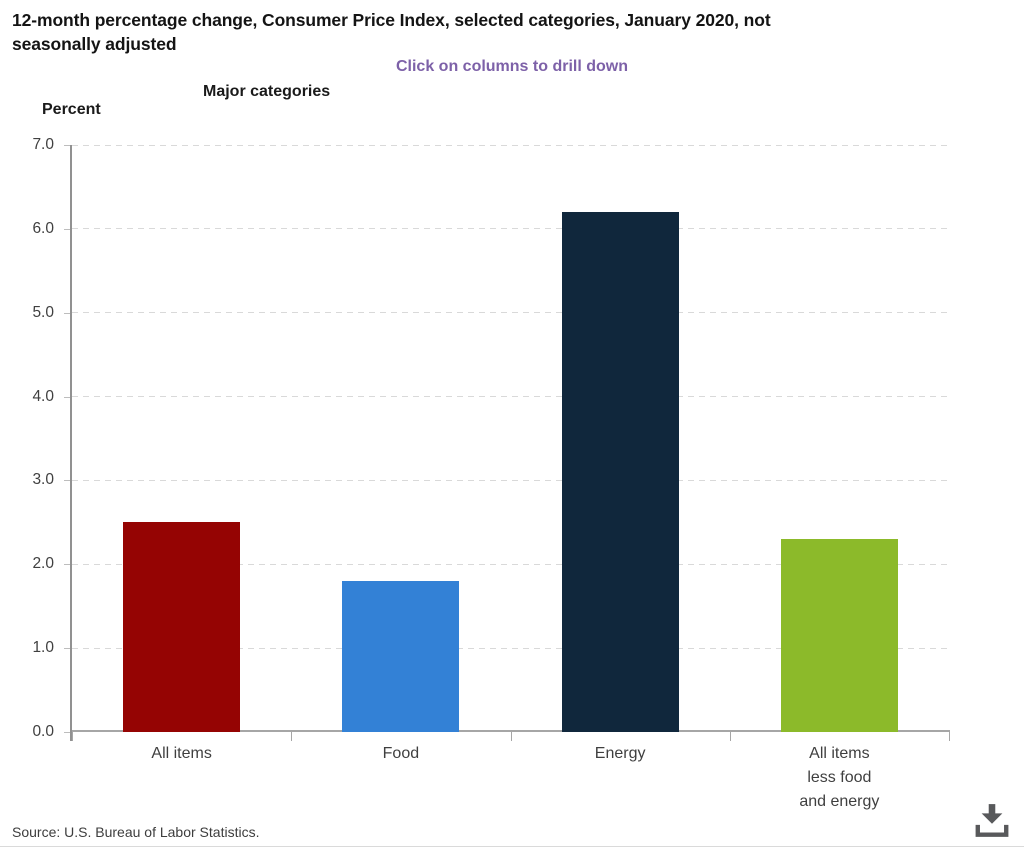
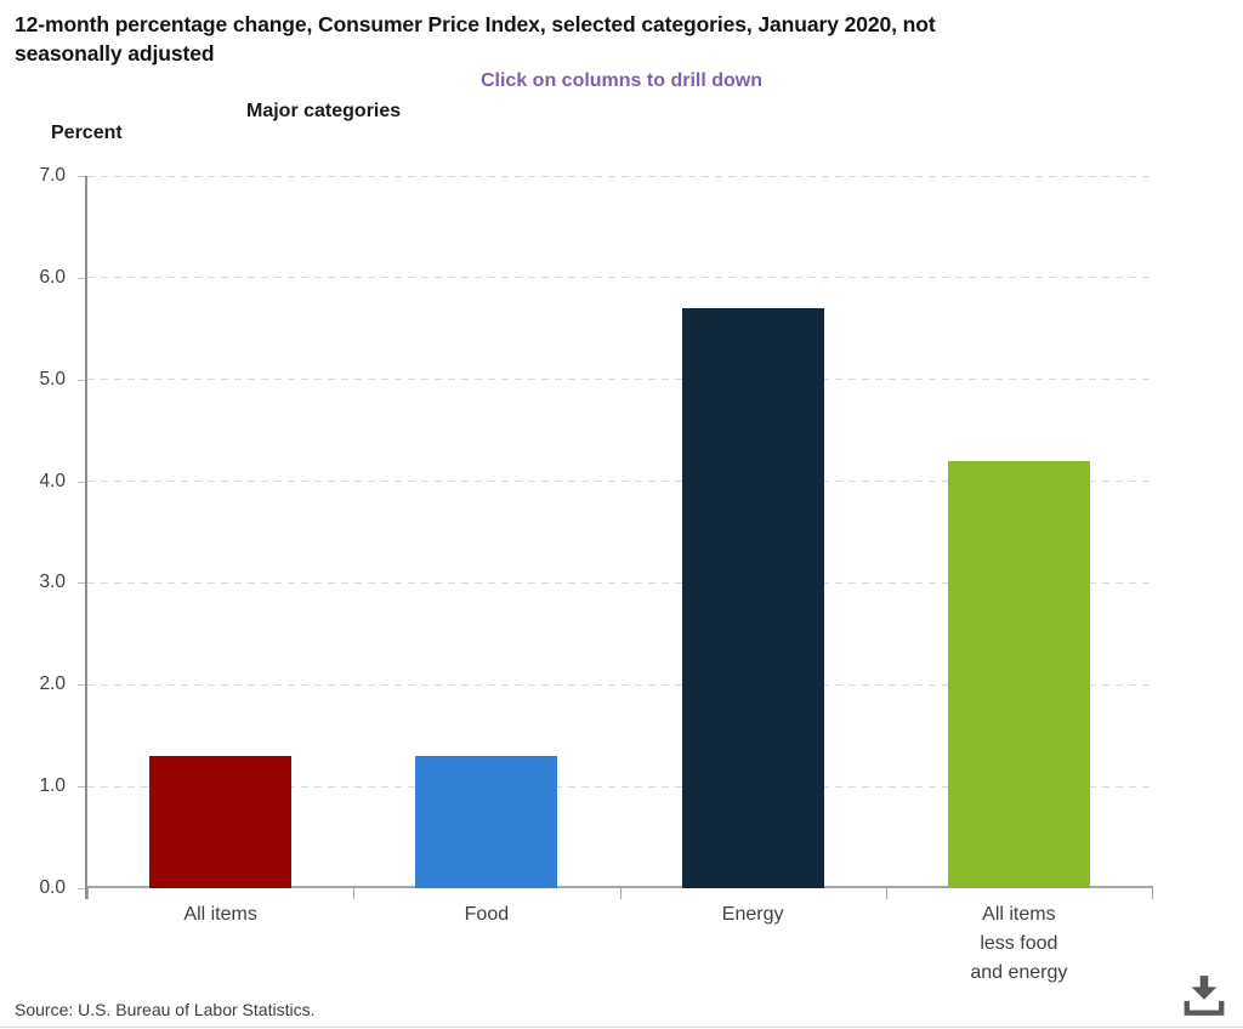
All items: 2.5 -> 1.3
Food: 1.8 -> 1.3
Energy: 6.2 -> 5.7
All items less food and energy: 2.3 -> 4.2
